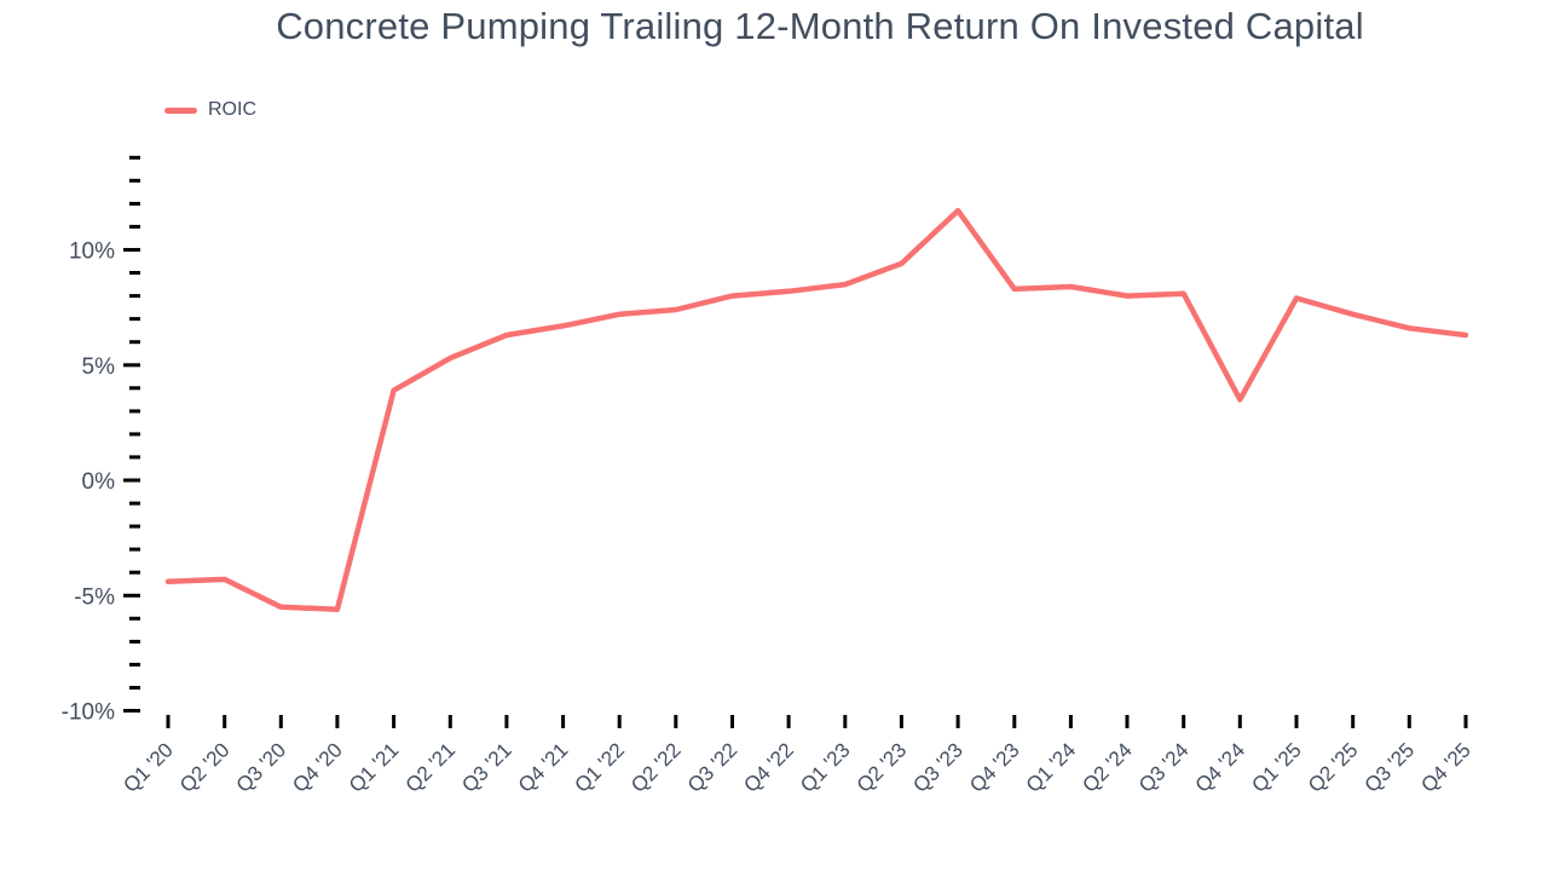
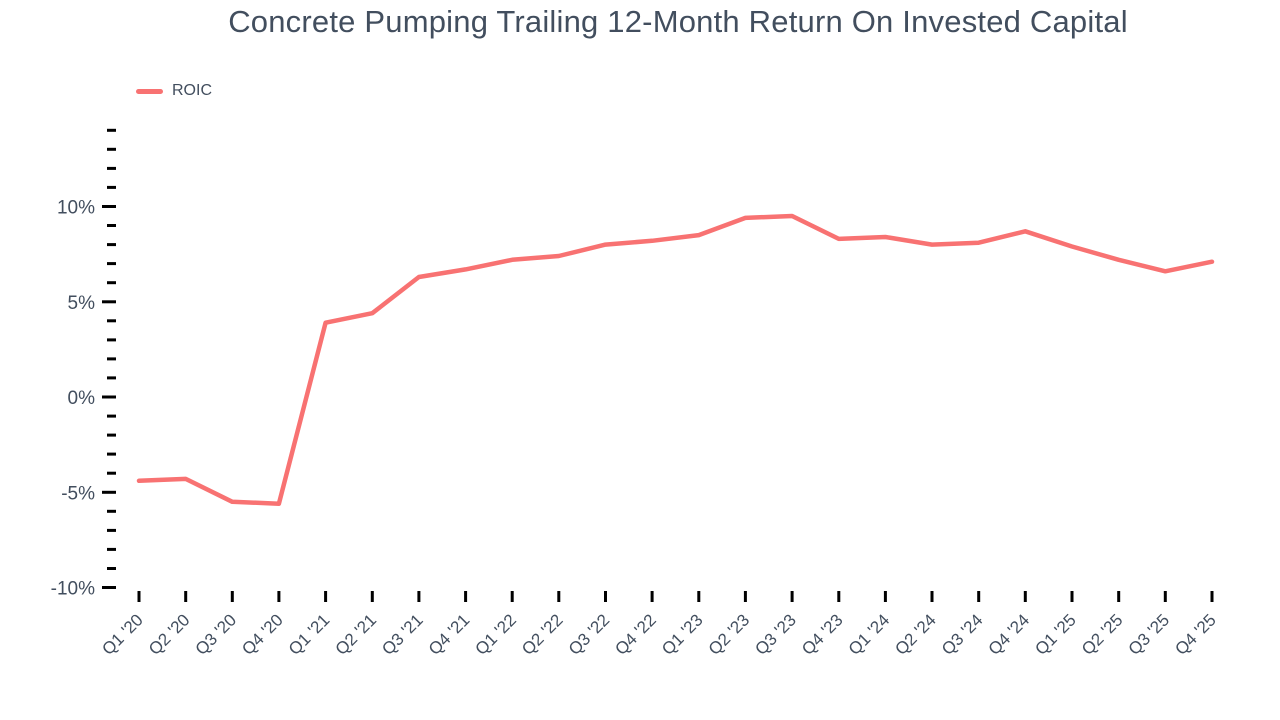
Q2 '21: 5.3% -> 4.4%
Q3 '23: 11.7% -> 9.5%
Q4 '24: 3.5% -> 8.7%
Q4 '25: 6.3% -> 7.1%
